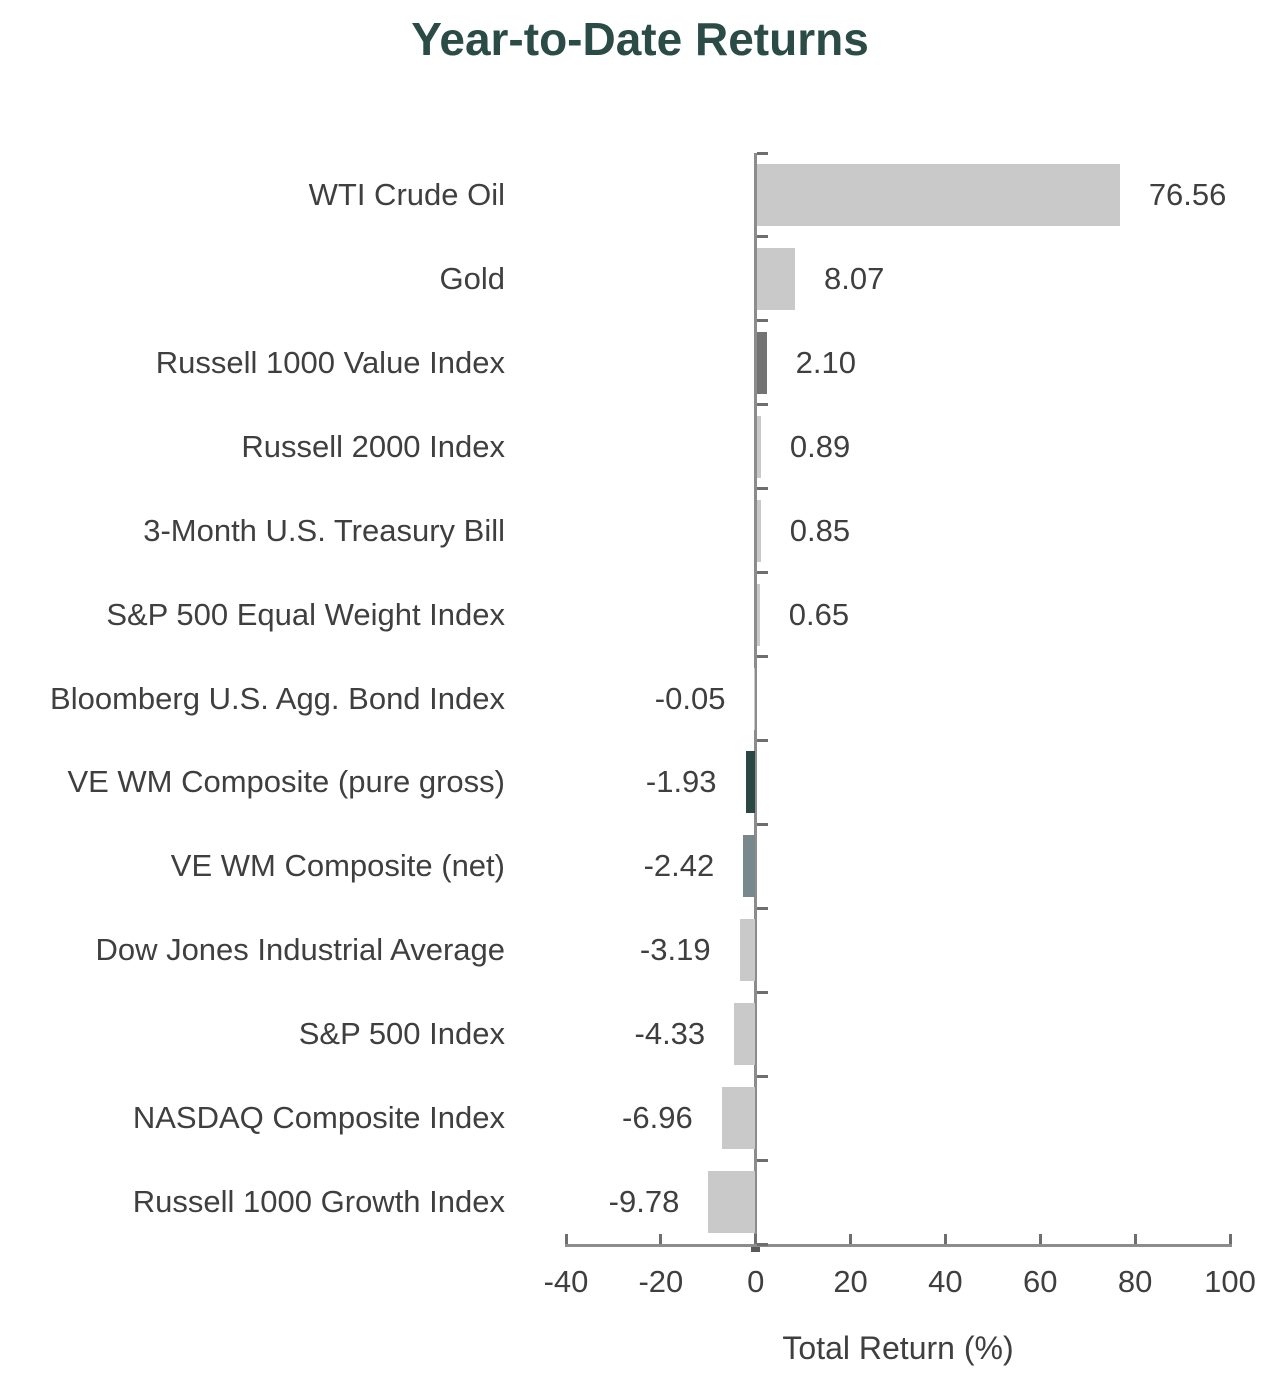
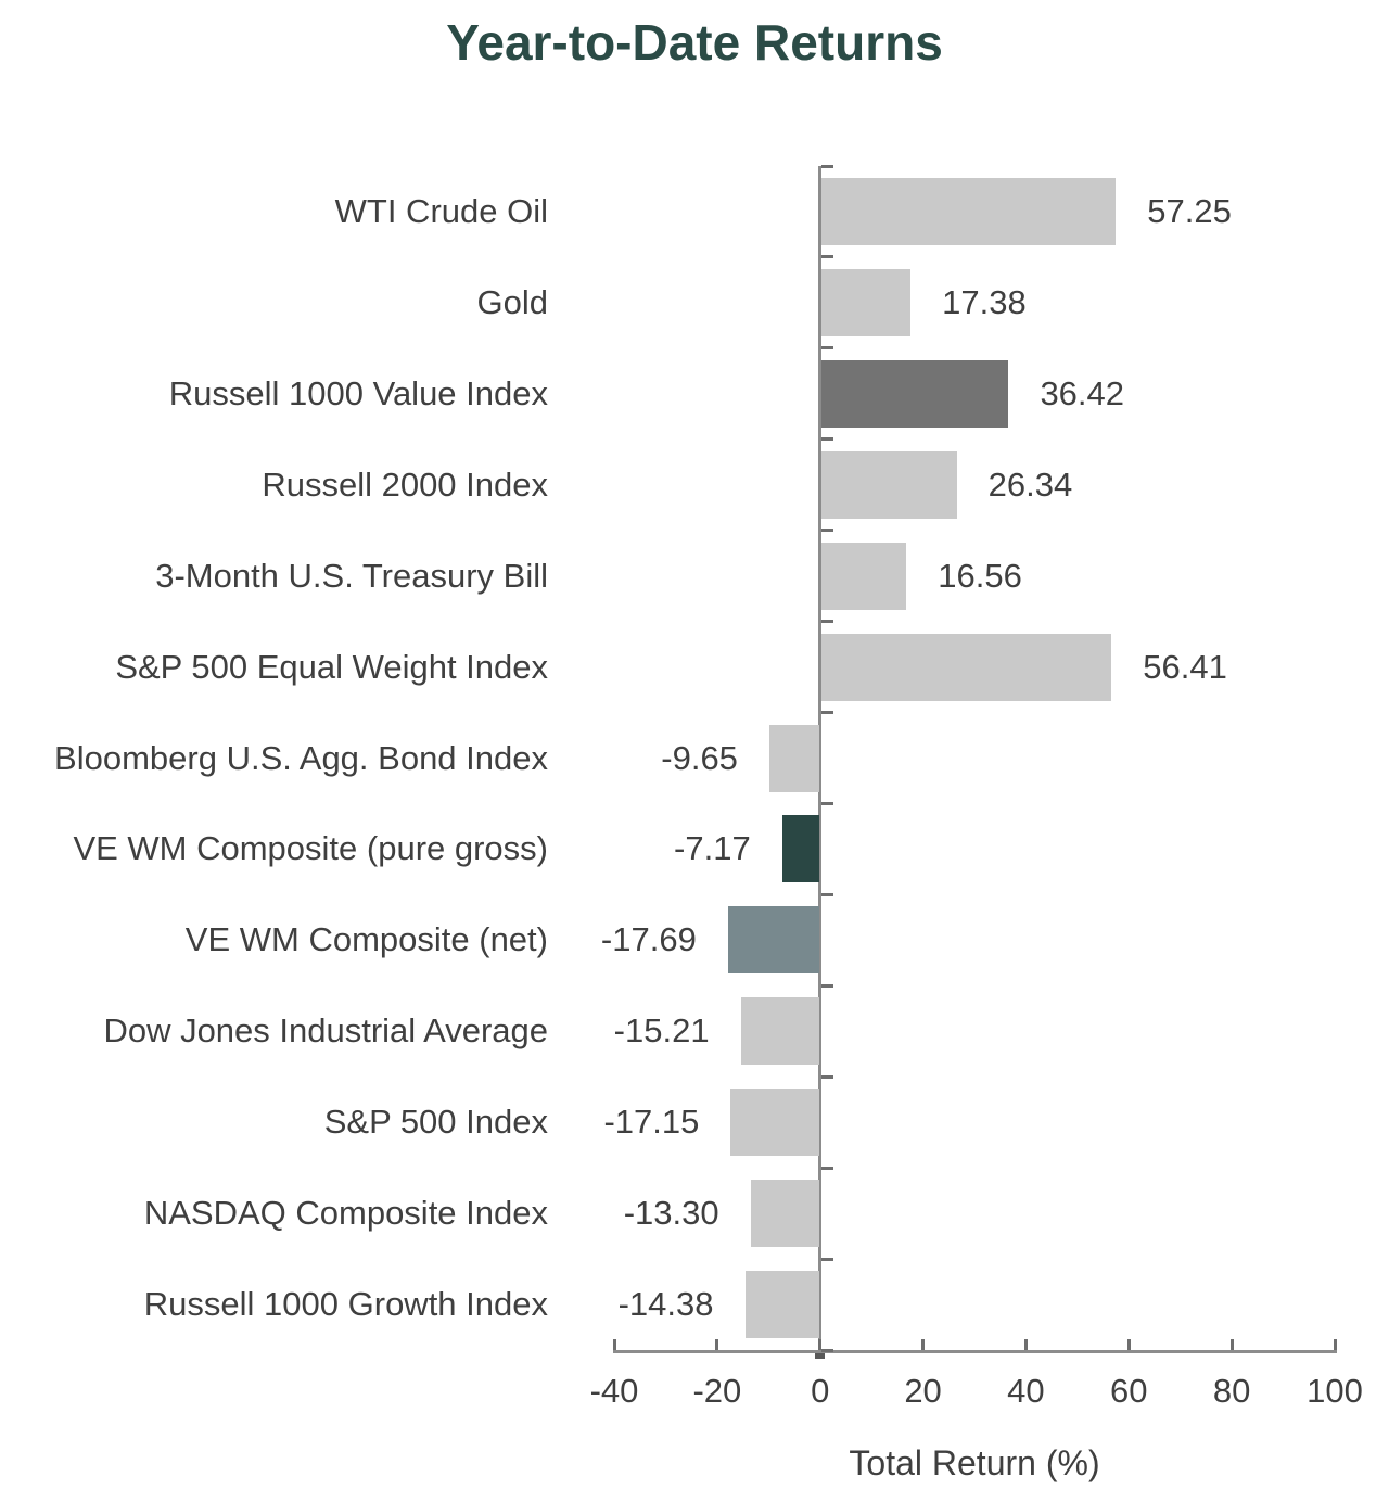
WTI Crude Oil: 76.56 -> 57.25
Gold: 8.07 -> 17.38
Russell 1000 Value Index: 2.10 -> 36.42
Russell 2000 Index: 0.89 -> 26.34
3-Month U.S. Treasury Bill: 0.85 -> 16.56
S&P 500 Equal Weight Index: 0.65 -> 56.41
Bloomberg U.S. Agg. Bond Index: -0.05 -> -9.65
VE WM Composite (pure gross): -1.93 -> -7.17
VE WM Composite (net): -2.42 -> -17.69
Dow Jones Industrial Average: -3.19 -> -15.21
S&P 500 Index: -4.33 -> -17.15
NASDAQ Composite Index: -6.96 -> -13.30
Russell 1000 Growth Index: -9.78 -> -14.38
